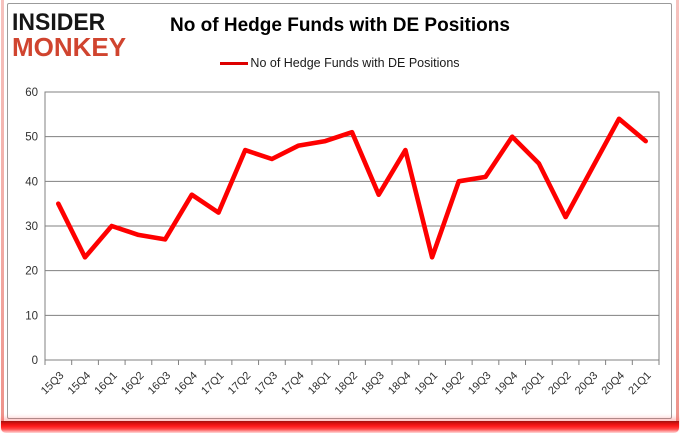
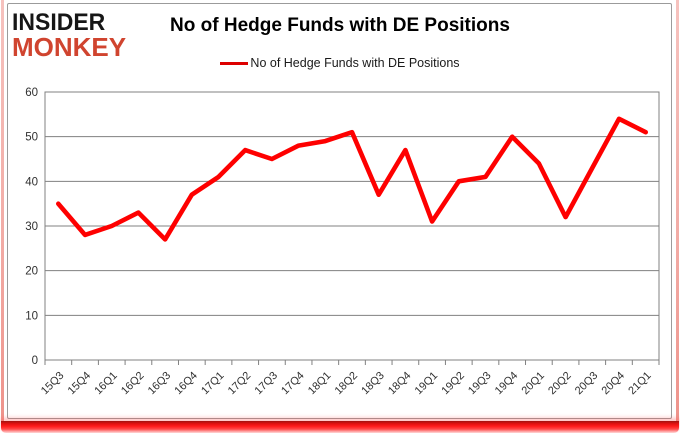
15Q4: 23 -> 28
16Q2: 28 -> 33
17Q1: 33 -> 41
19Q1: 23 -> 31
21Q1: 49 -> 51
